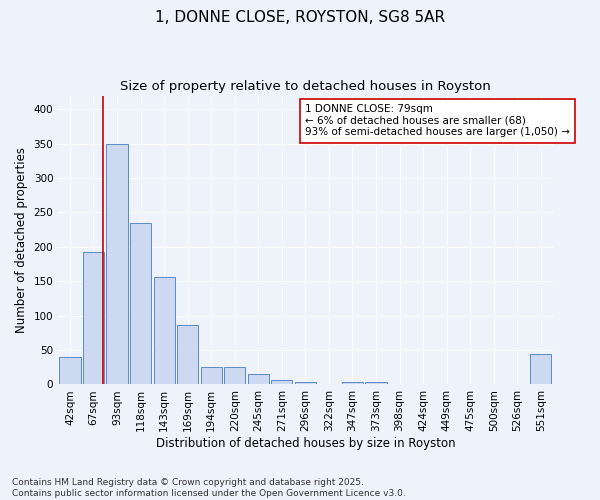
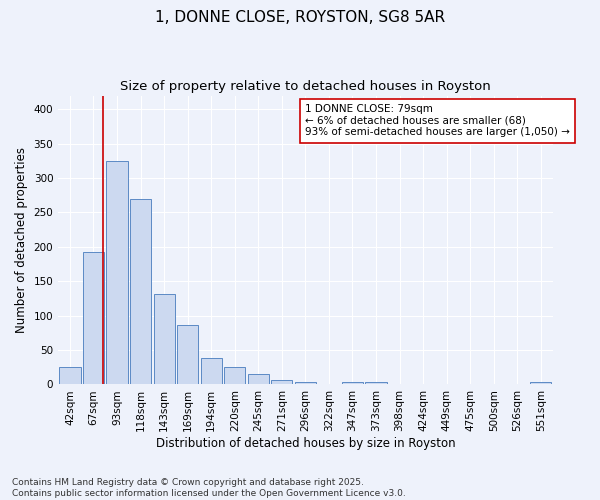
42sqm: 40 -> 25
93sqm: 350 -> 325
118sqm: 234 -> 270
143sqm: 156 -> 131
194sqm: 26 -> 39
551sqm: 44 -> 3
